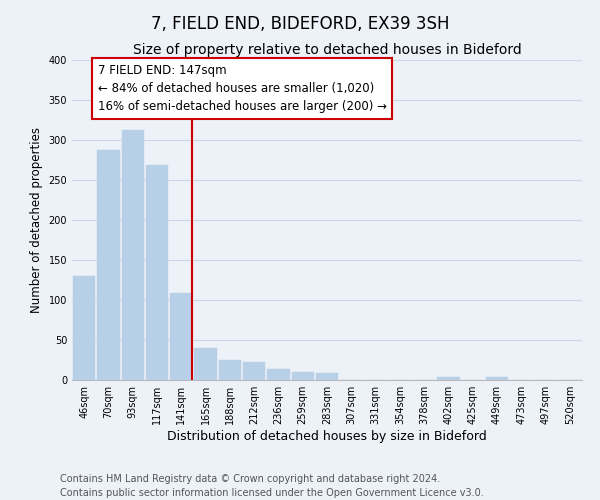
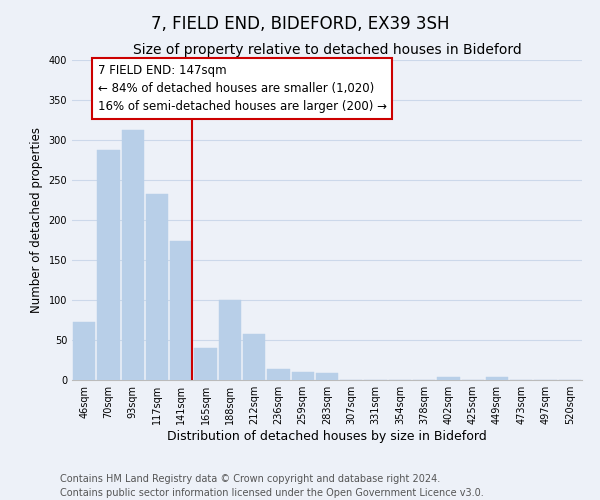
46sqm: 130 -> 72
117sqm: 269 -> 232
141sqm: 109 -> 174
188sqm: 25 -> 100
212sqm: 22 -> 58
